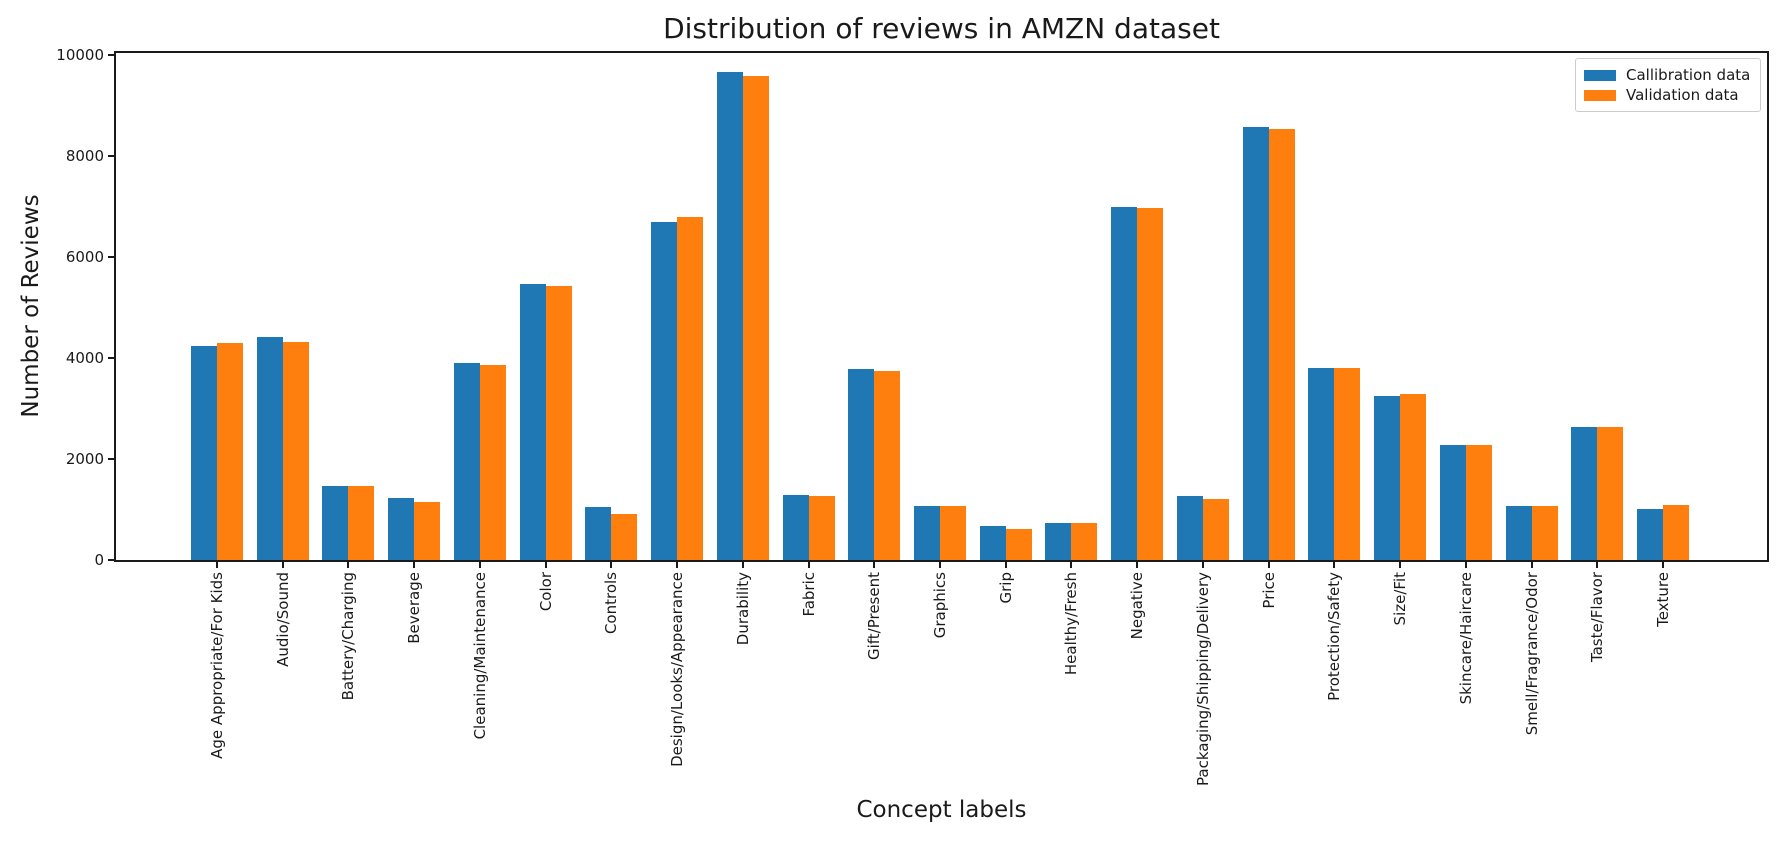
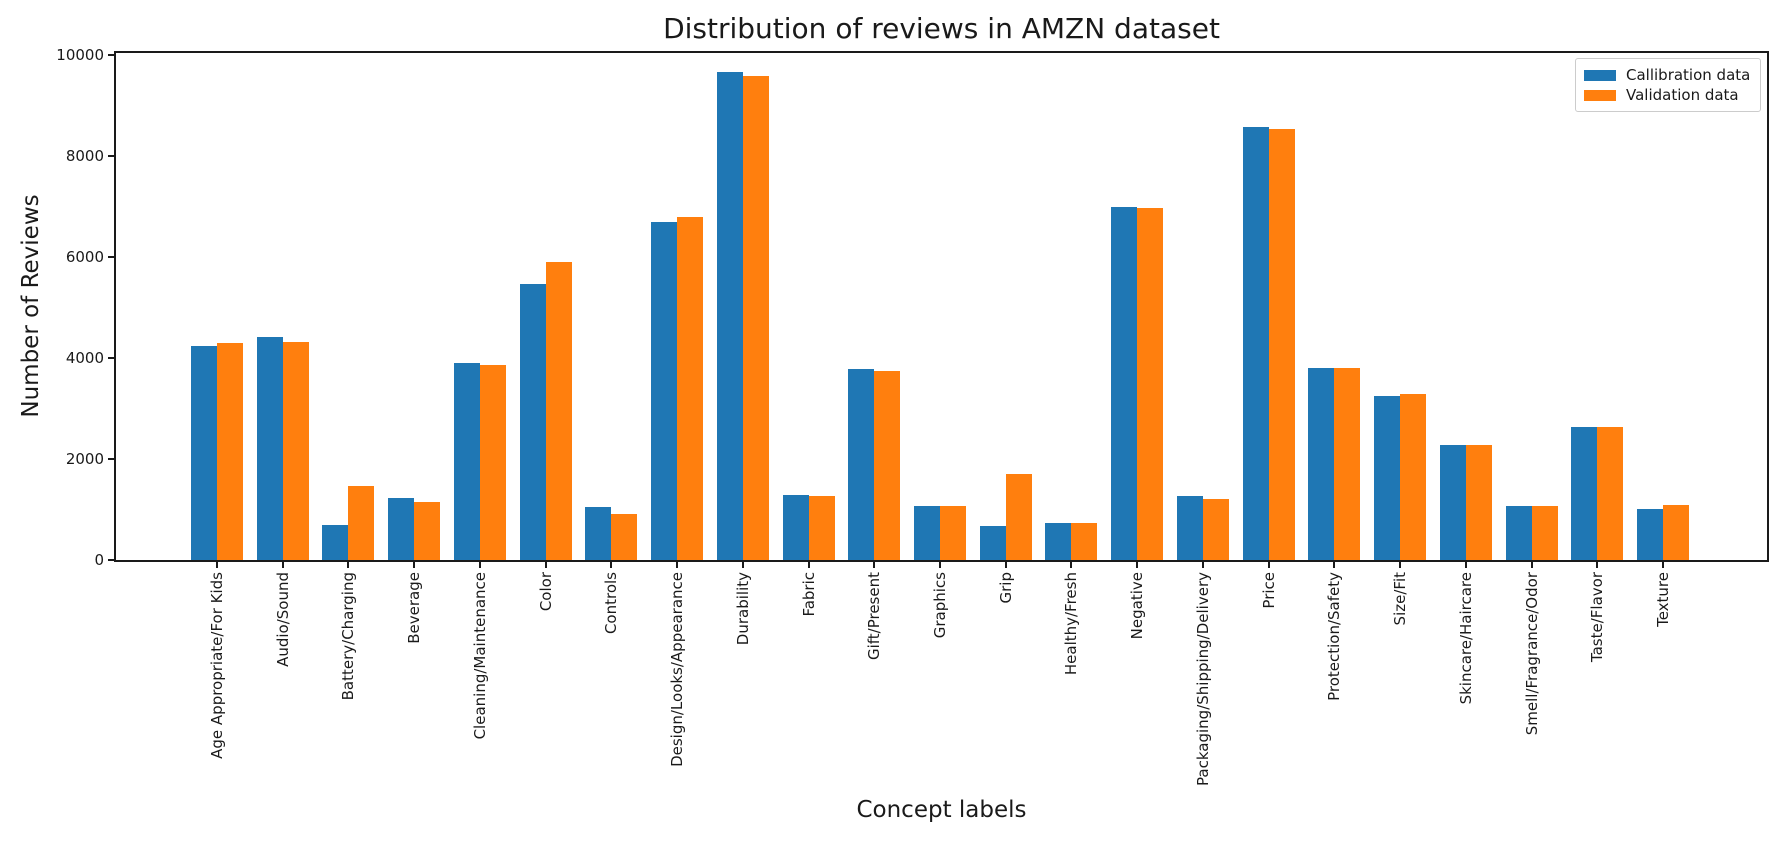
Callibration data/Battery/Charging: 1500 -> 700
Validation data/Color: 5400 -> 5900
Validation data/Grip: 600 -> 1700
